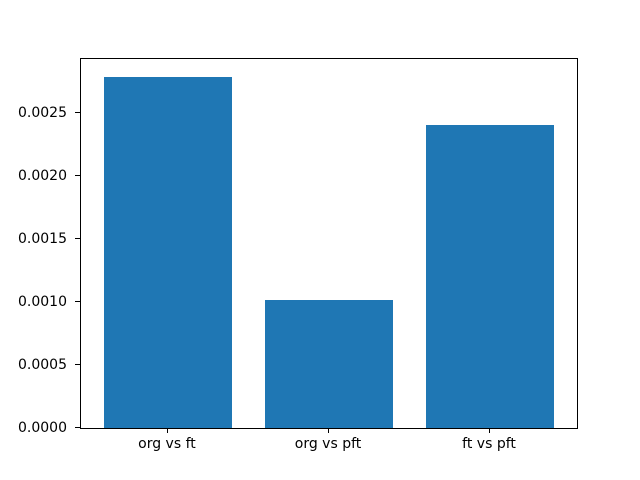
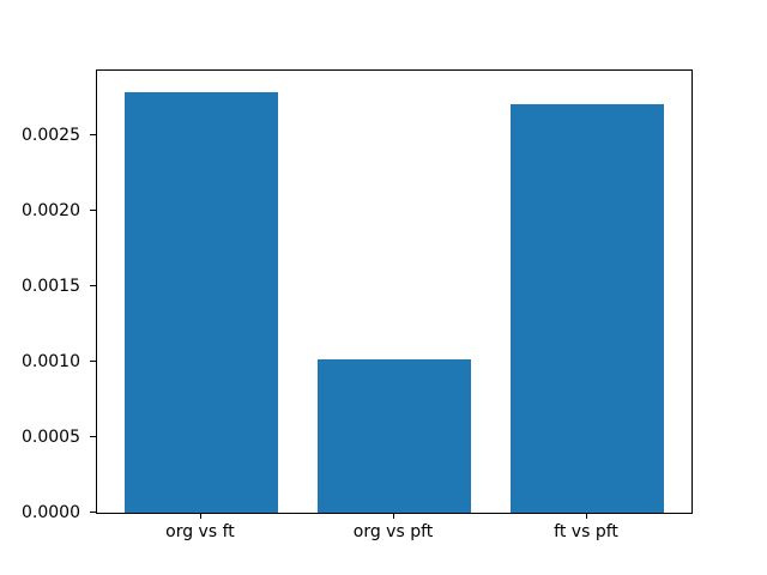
ft vs pft: 0.00241 -> 0.00271
